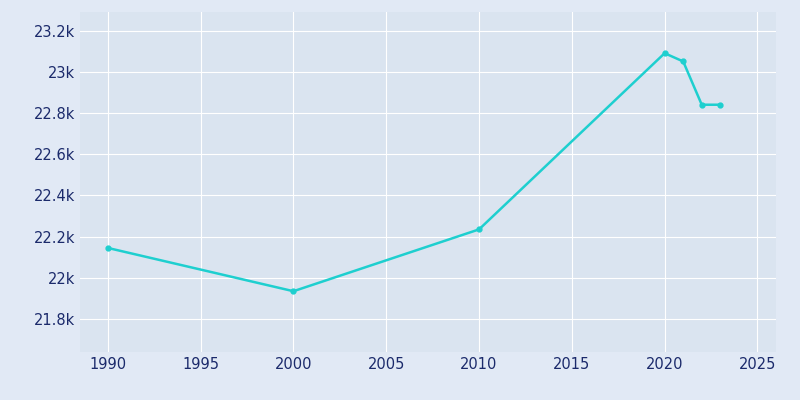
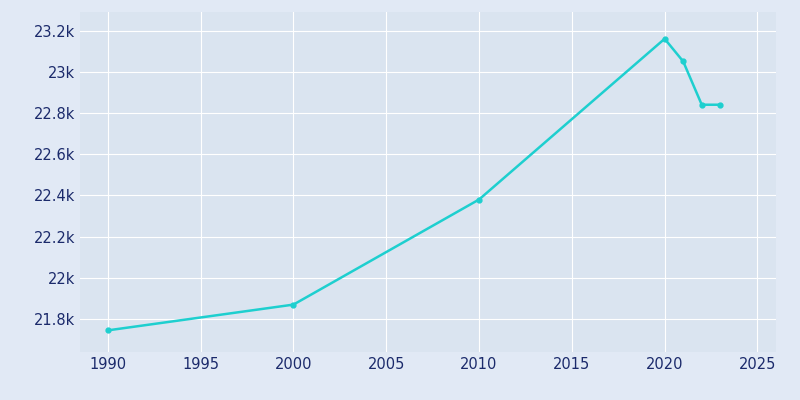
1990: 22.145k -> 21.745k
2000: 21.935k -> 21.870k
2010: 22.235k -> 22.380k
2020: 23.090k -> 23.160k
